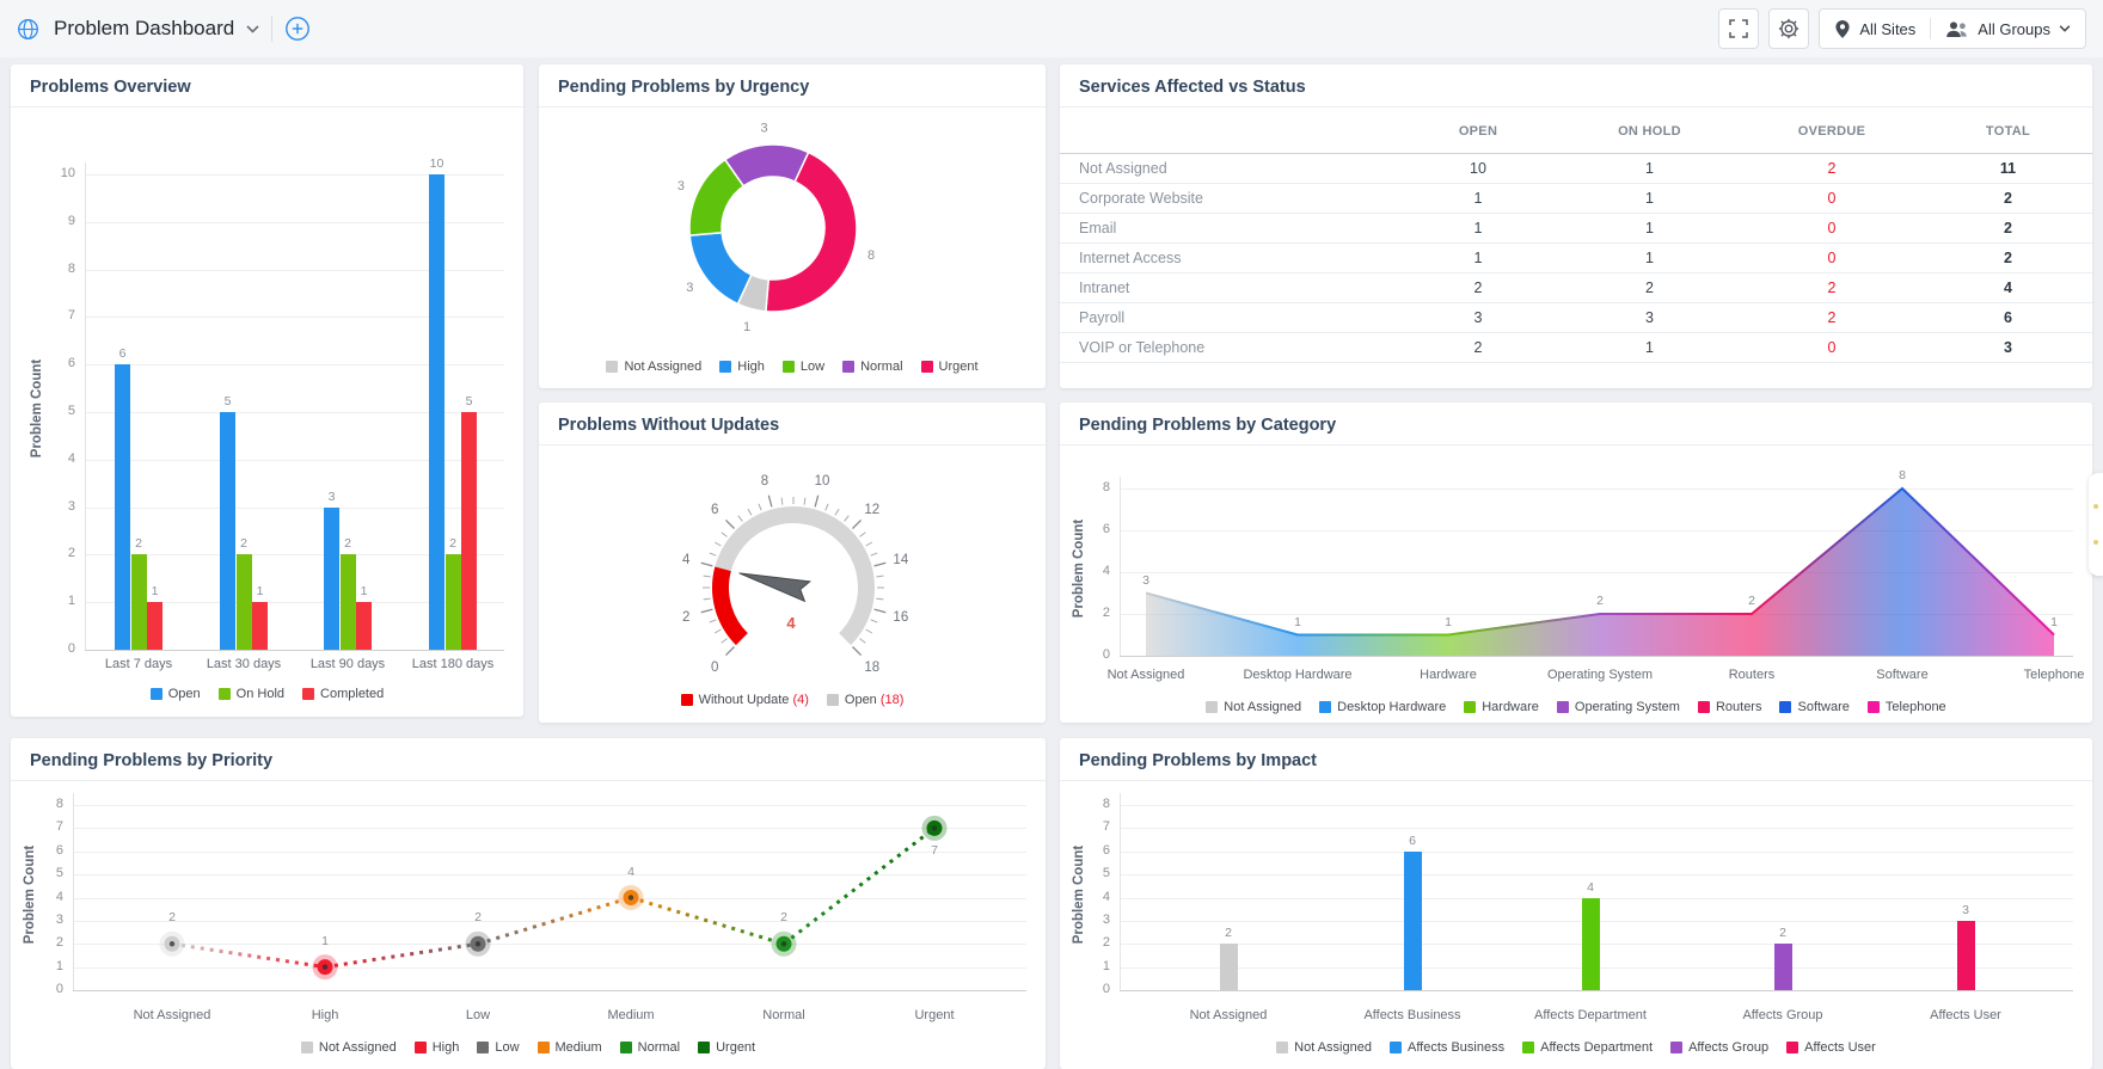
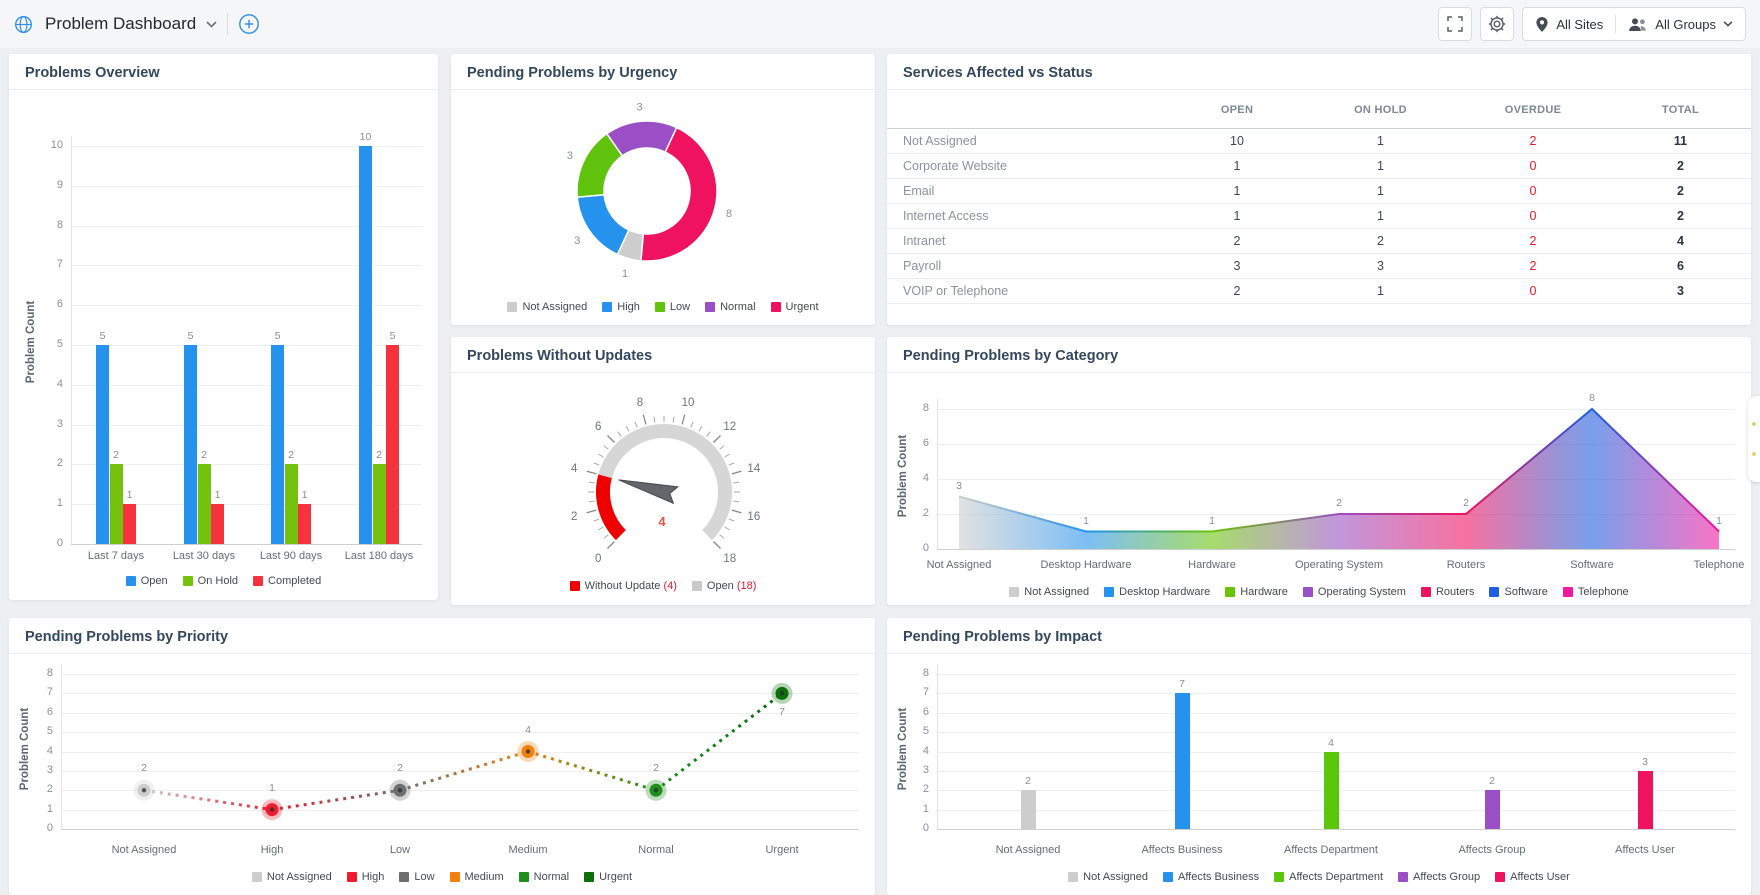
Problems Overview/Open/Last 7 days: 6 -> 5
Problems Overview/Open/Last 90 days: 3 -> 5
Pending Problems by Impact/Affects Business: 6 -> 7
